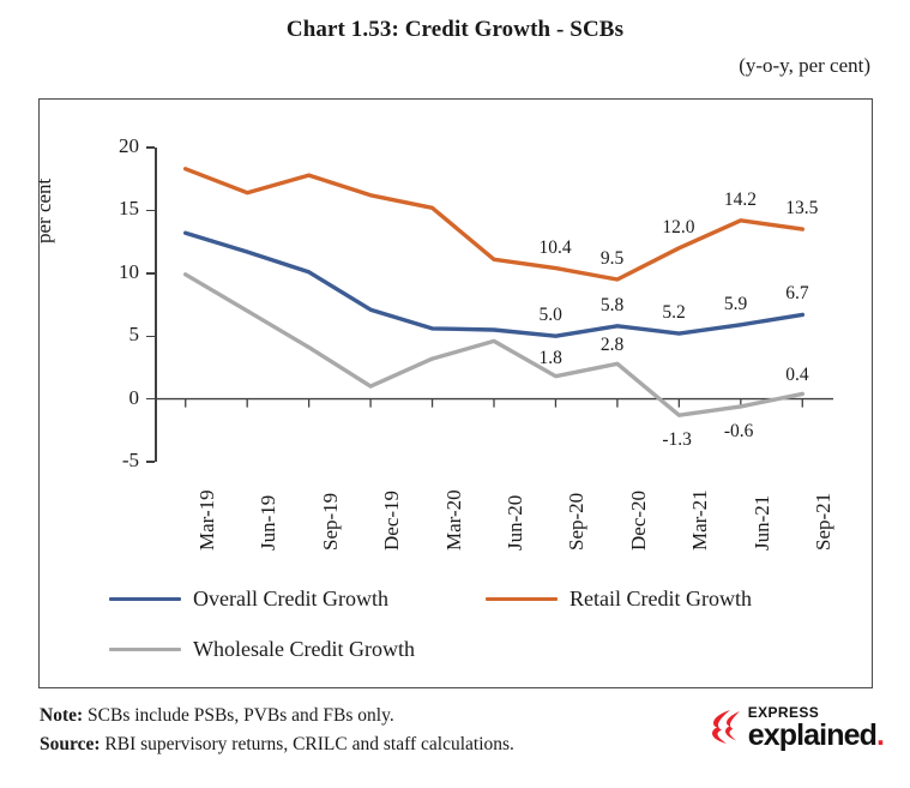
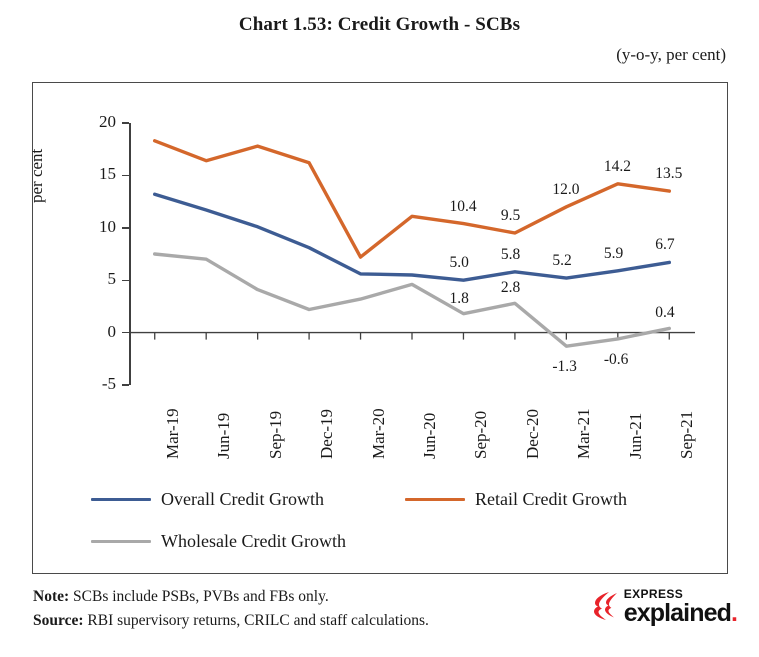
Wholesale Credit Growth/Mar-19: 9.9 -> 7.5
Overall Credit Growth/Dec-19: 7.1 -> 8.1
Wholesale Credit Growth/Dec-19: 1.0 -> 2.2
Retail Credit Growth/Mar-20: 15.2 -> 7.2
